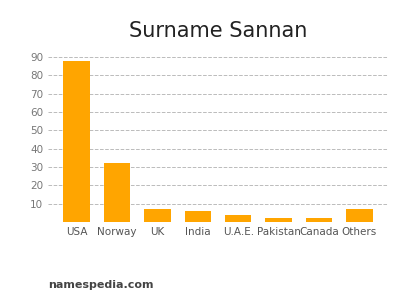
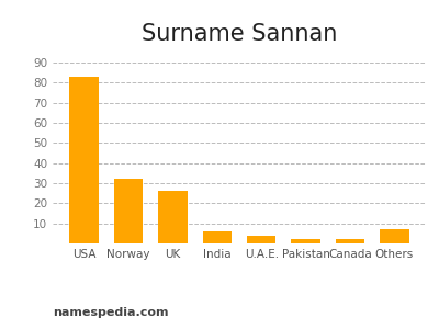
USA: 88 -> 83
UK: 7 -> 26
